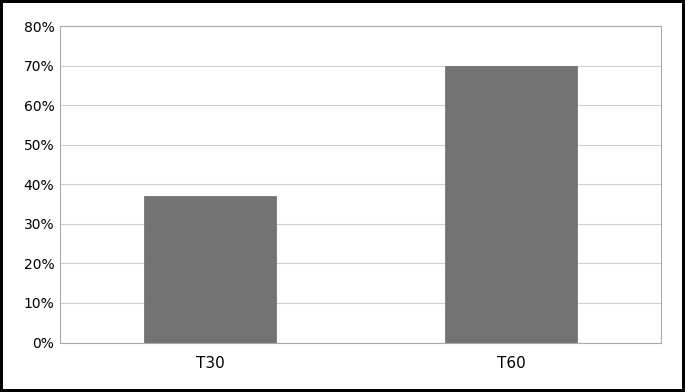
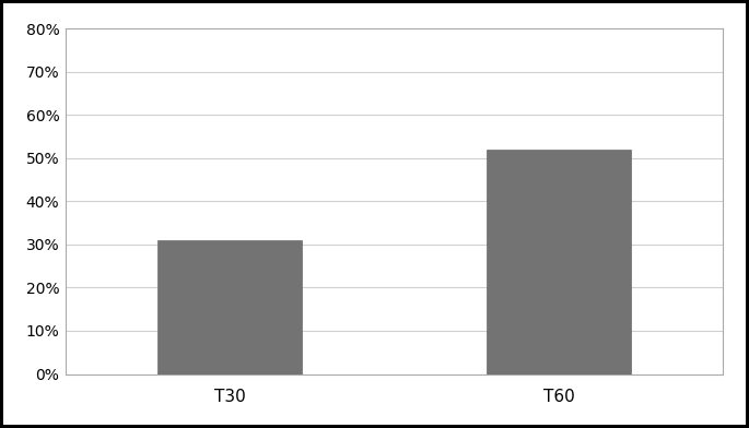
T30: 37% -> 31%
T60: 70% -> 52%
